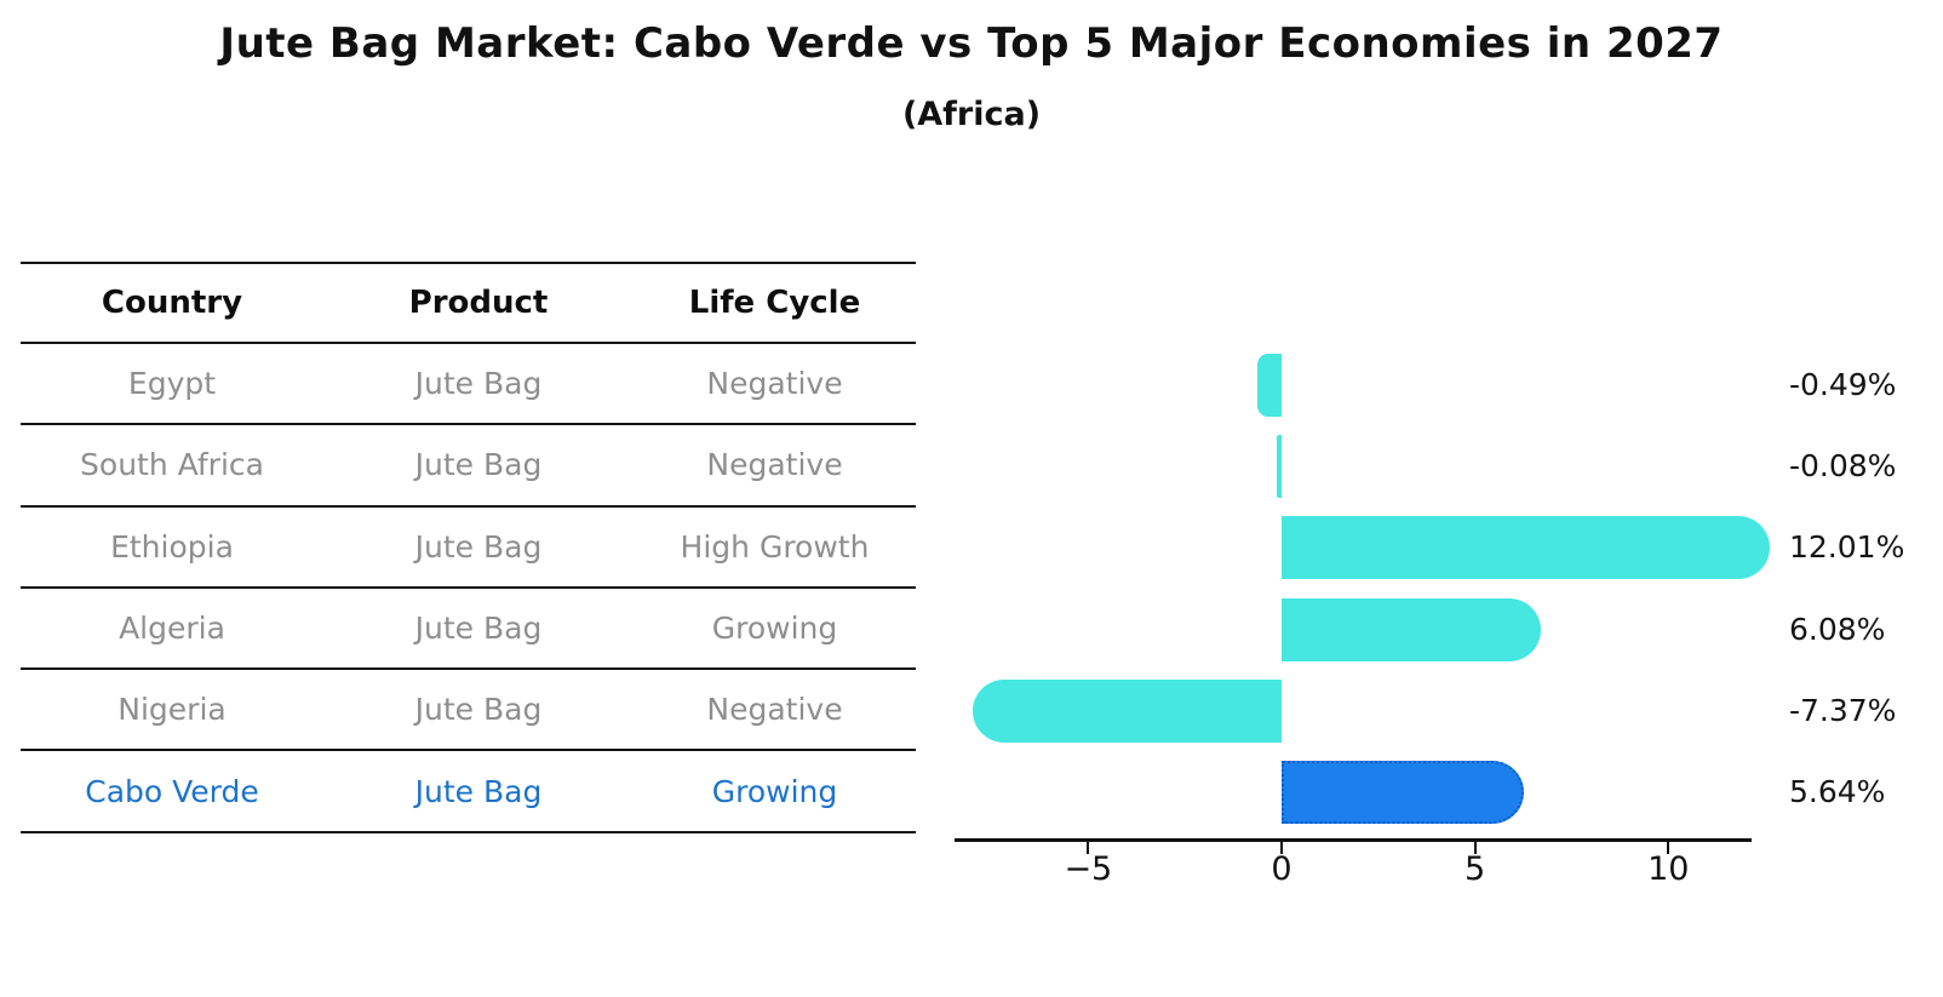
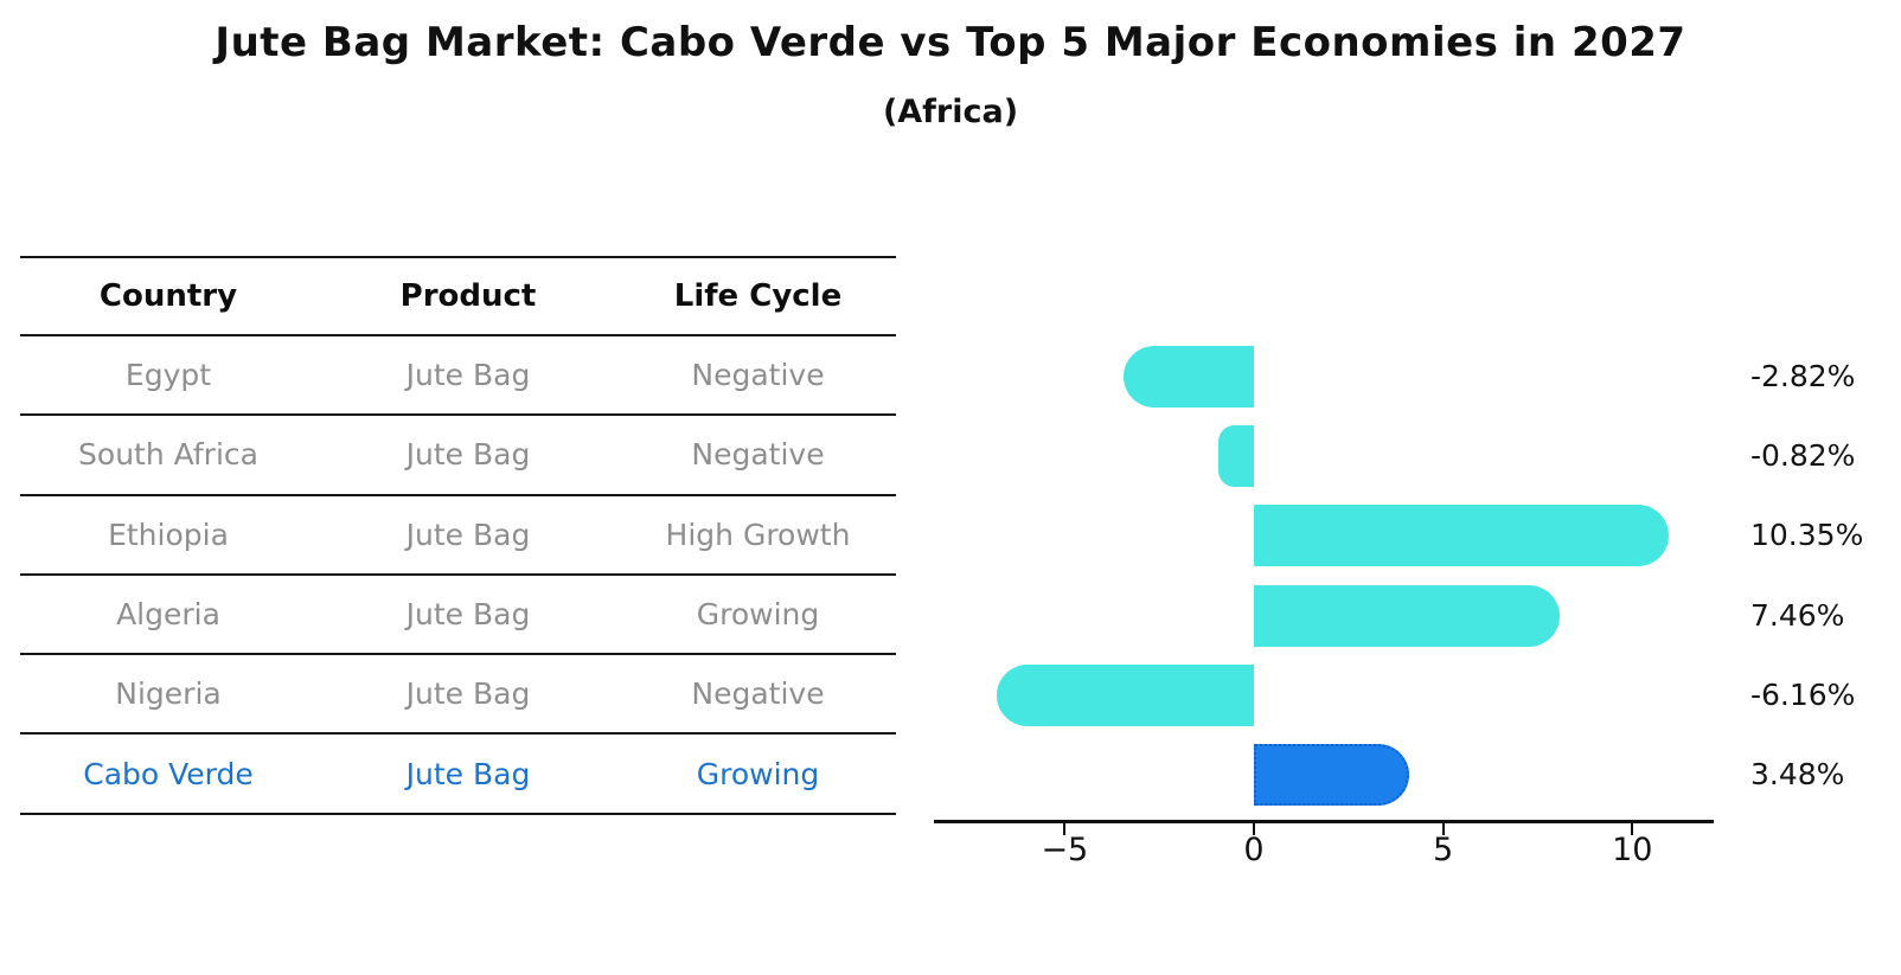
Egypt: -0.49% -> -2.82%
South Africa: -0.08% -> -0.82%
Ethiopia: 12.01% -> 10.35%
Algeria: 6.08% -> 7.46%
Nigeria: -7.37% -> -6.16%
Cabo Verde: 5.64% -> 3.48%
